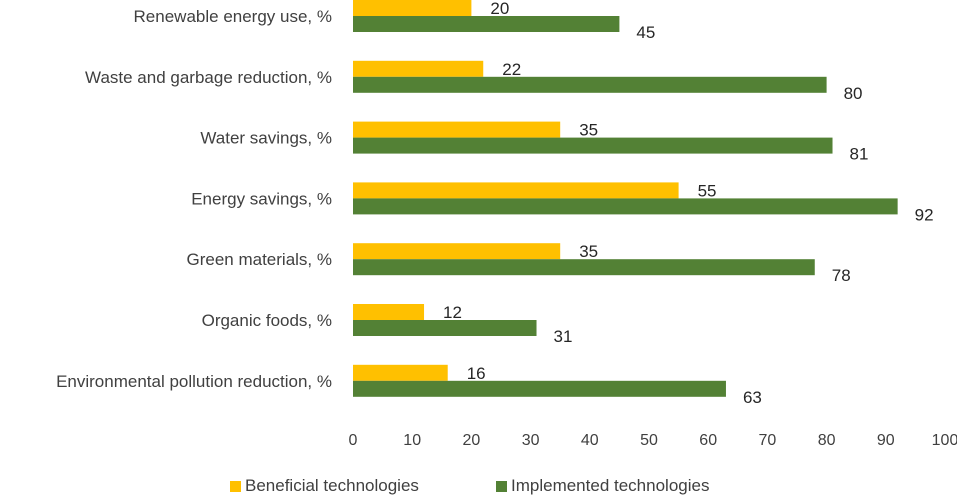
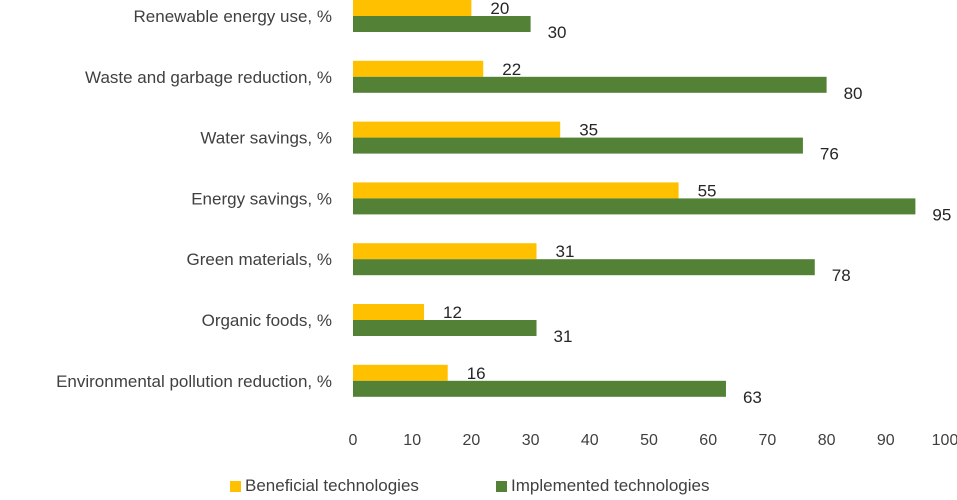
Implemented technologies/Renewable energy use, %: 45 -> 30
Implemented technologies/Water savings, %: 81 -> 76
Implemented technologies/Energy savings, %: 92 -> 95
Beneficial technologies/Green materials, %: 35 -> 31
